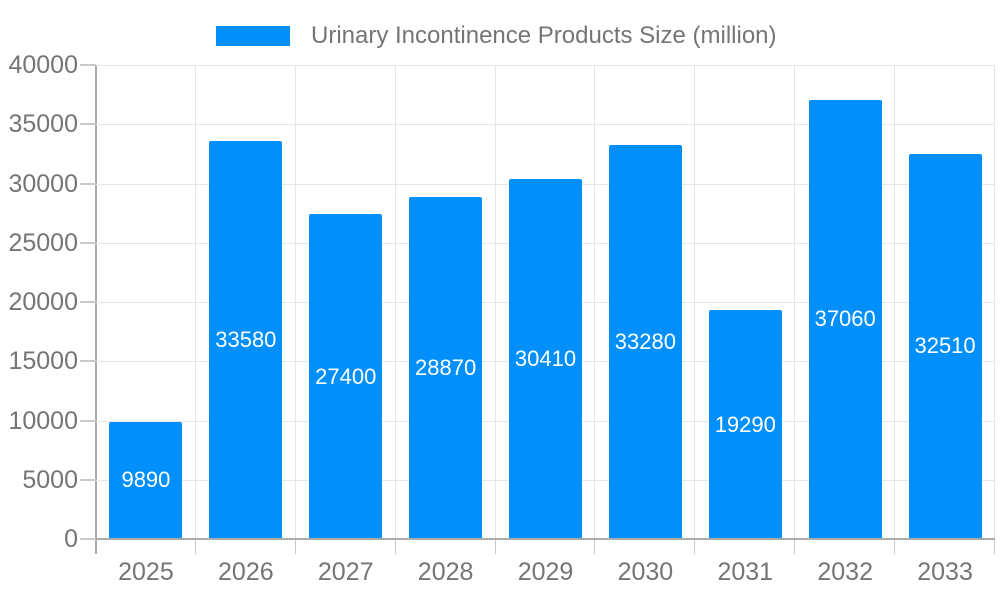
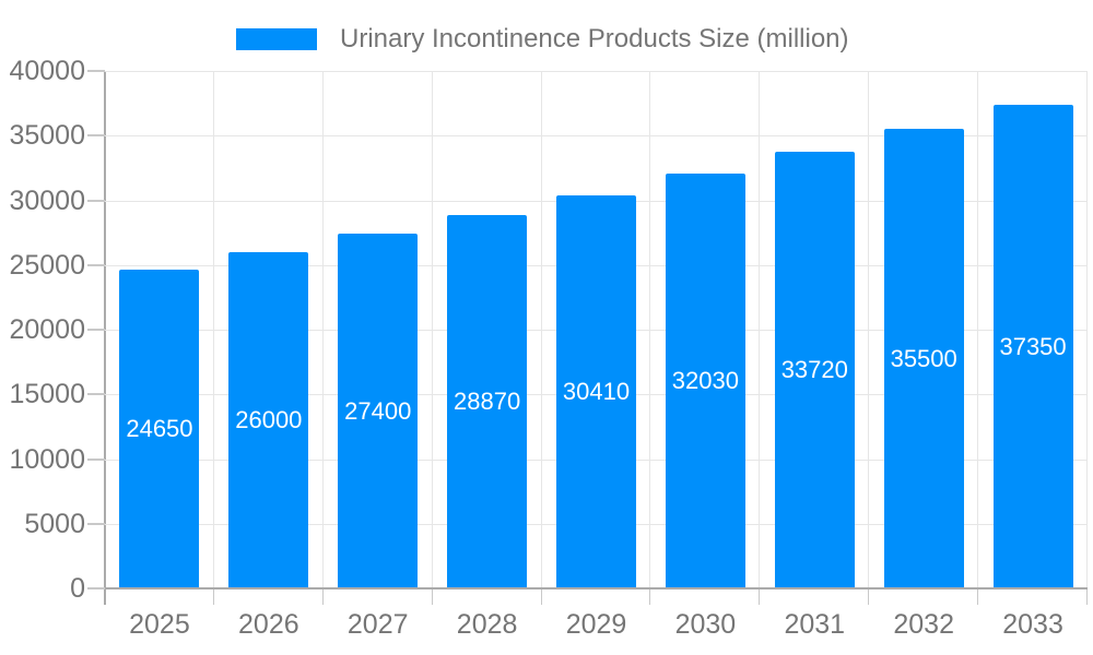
2025: 9890 -> 24650
2026: 33580 -> 26000
2030: 33280 -> 32030
2031: 19290 -> 33720
2032: 37060 -> 35500
2033: 32510 -> 37350
